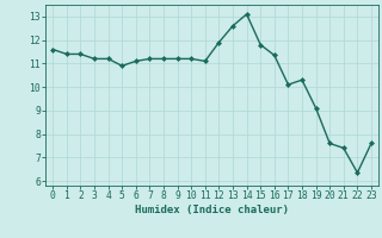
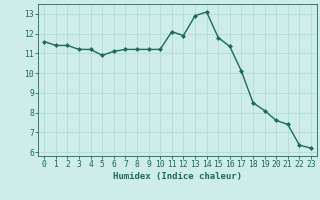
11: 11.1 -> 12.1
13: 12.6 -> 12.9
18: 10.3 -> 8.5
19: 9.1 -> 8.1
23: 7.6 -> 6.2
